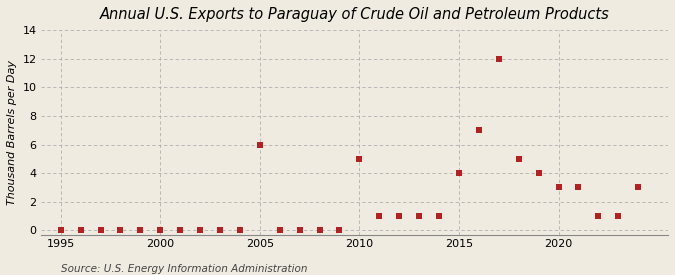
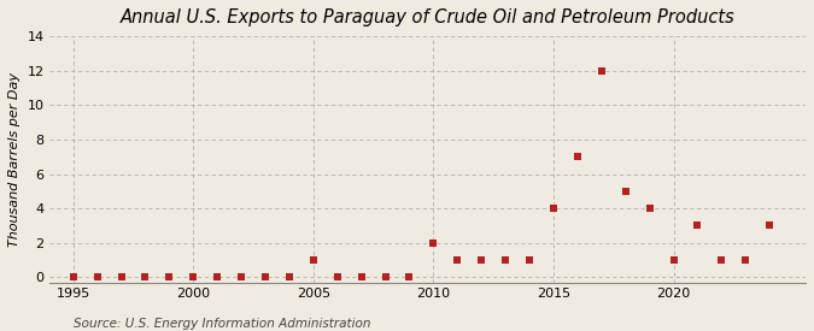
2005: 6 -> 1
2010: 5 -> 2
2020: 3 -> 1
